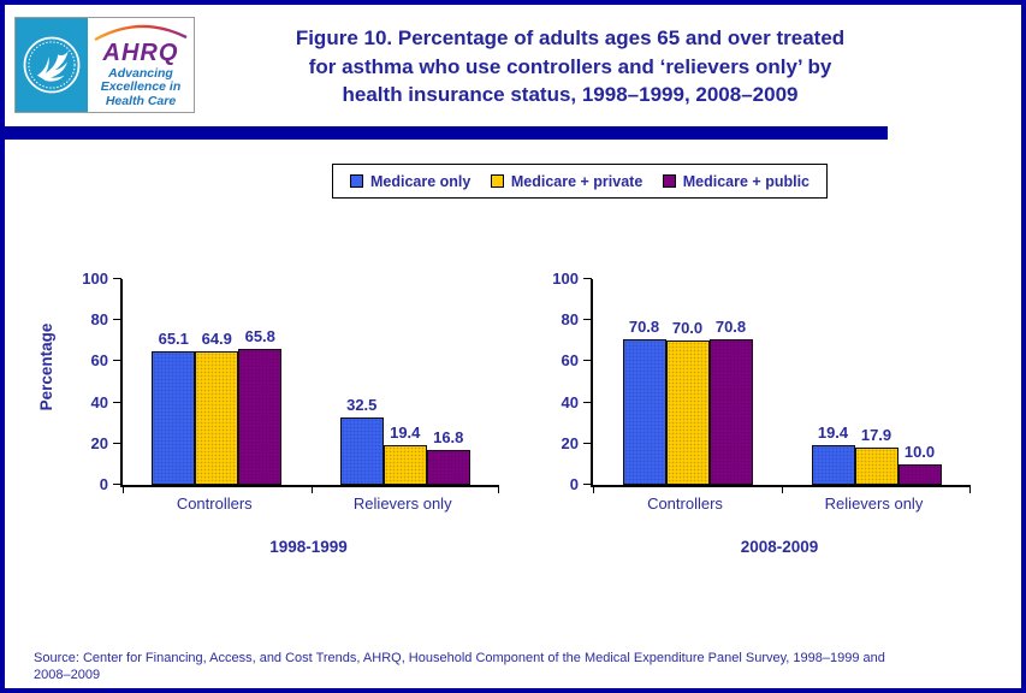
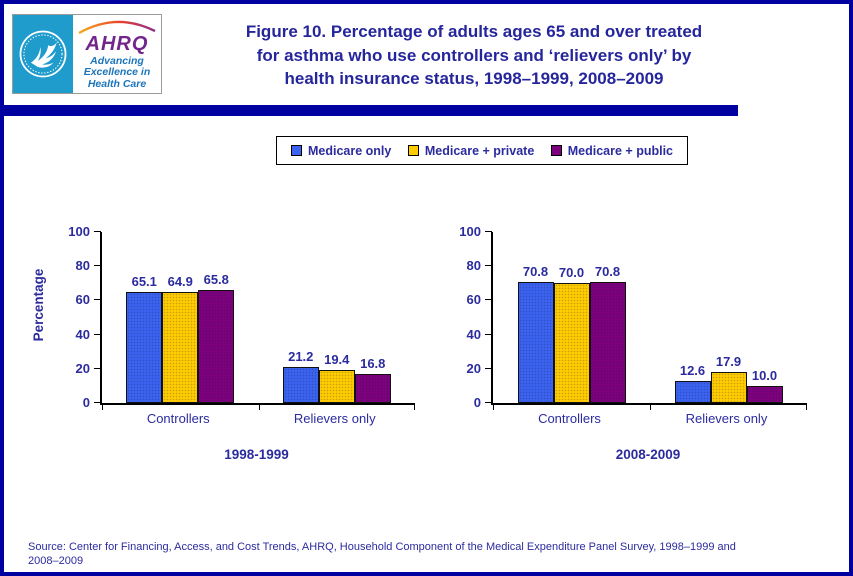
1998-1999/Medicare only/Relievers only: 32.5 -> 21.2
2008-2009/Medicare only/Relievers only: 19.4 -> 12.6
